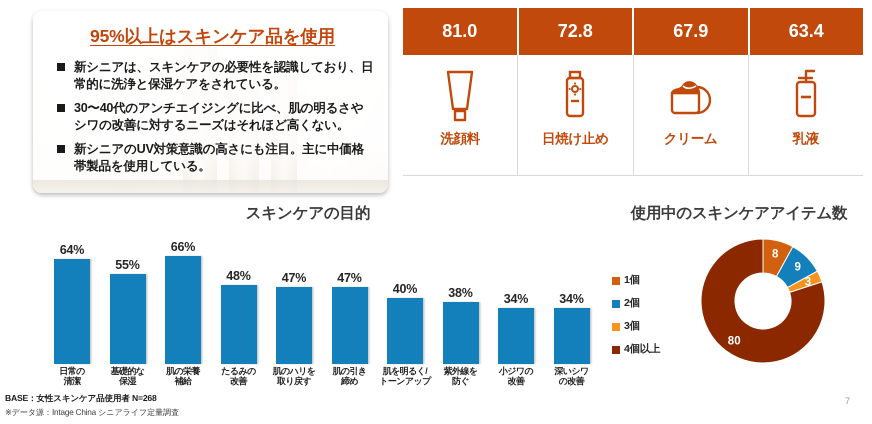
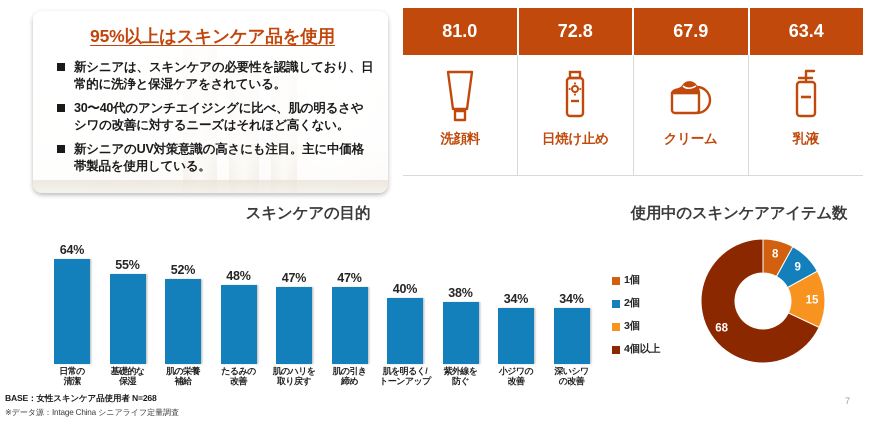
スキンケアの目的/肌の栄養 補給: 66% -> 52%
使用中のスキンケアアイテム数/3個: 3 -> 15
使用中のスキンケアアイテム数/4個以上: 80 -> 68
